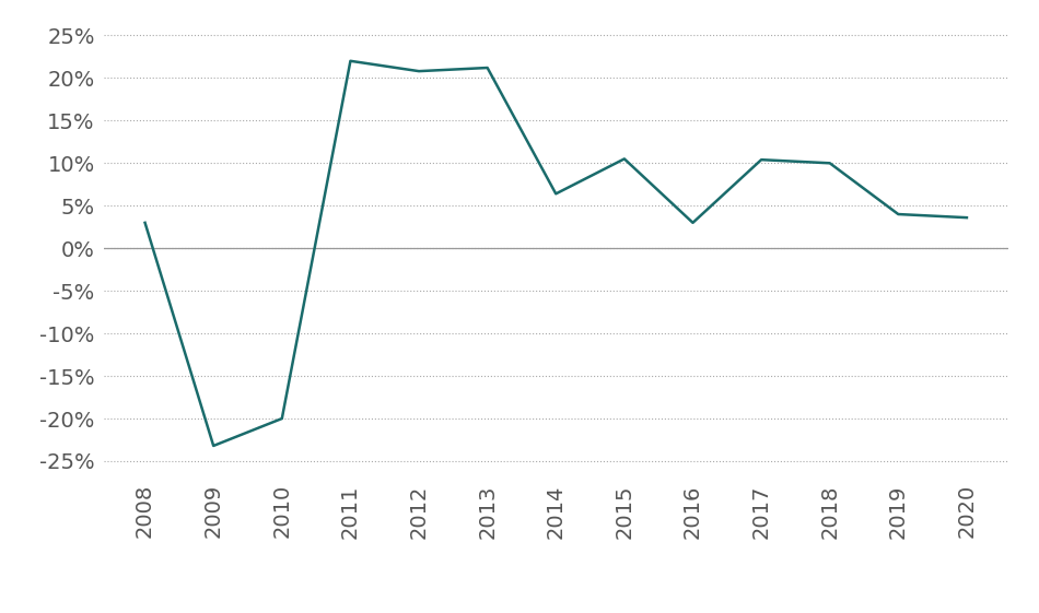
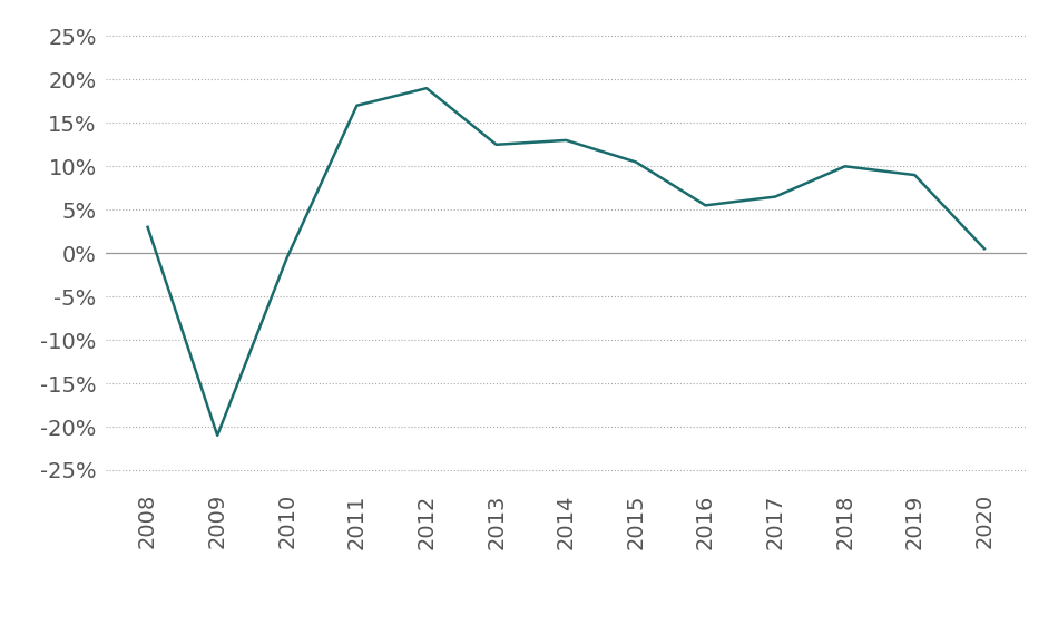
2009: -23.2% -> -21.0%
2010: -20.0% -> -0.5%
2011: 22.0% -> 17.0%
2012: 20.8% -> 19.0%
2013: 21.2% -> 12.5%
2014: 6.4% -> 13.0%
2016: 3.0% -> 5.5%
2017: 10.4% -> 6.5%
2019: 4.0% -> 9.0%
2020: 3.6% -> 0.5%
